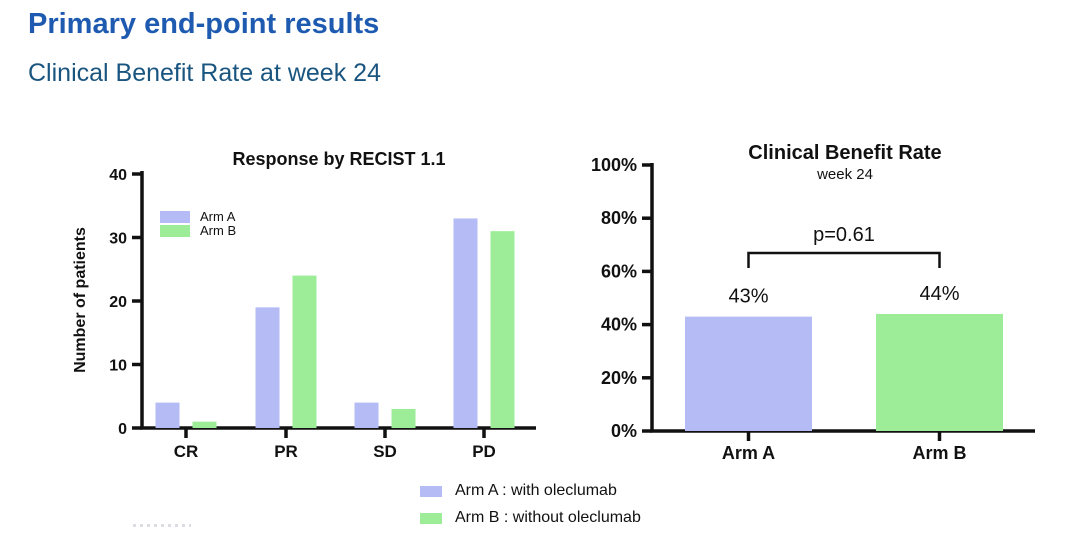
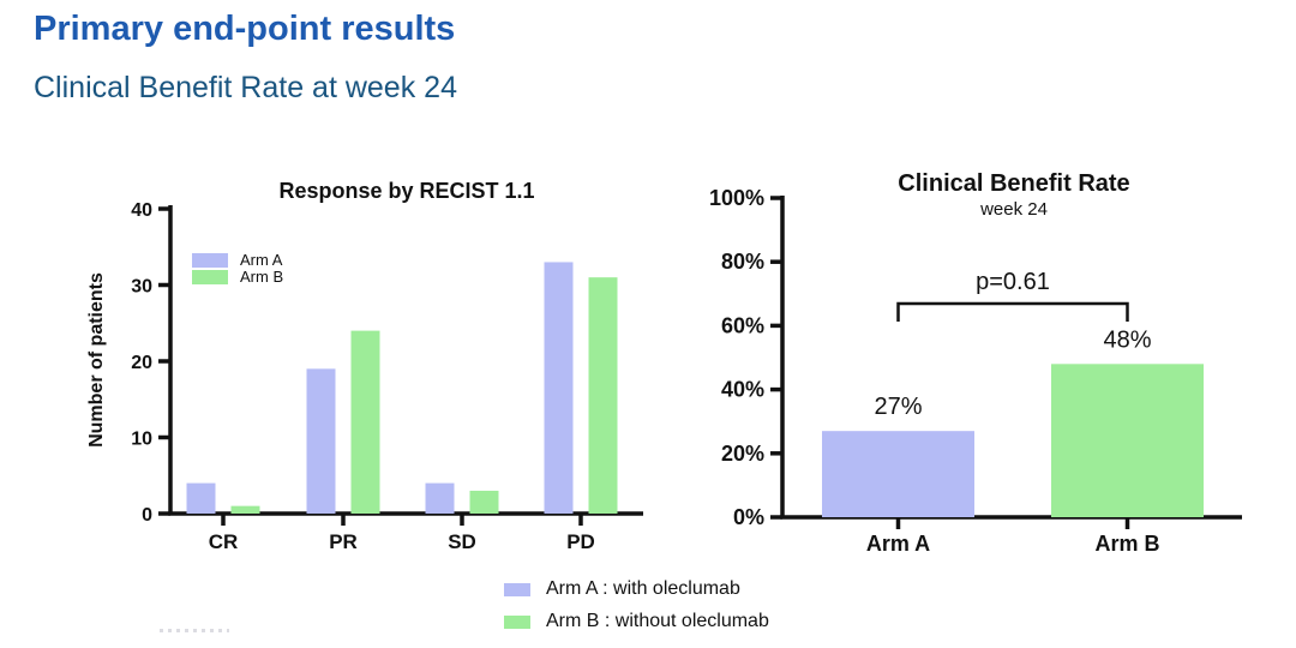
Clinical Benefit Rate/Arm A: 43% -> 27%
Clinical Benefit Rate/Arm B: 44% -> 48%
